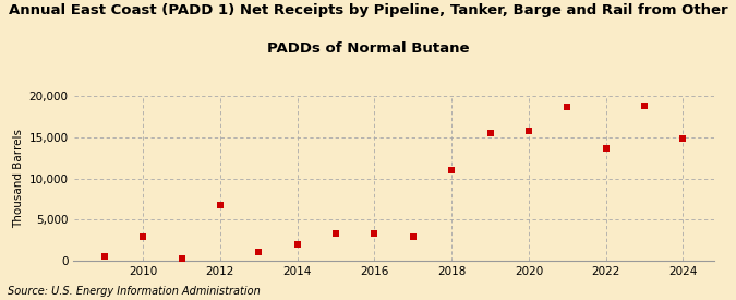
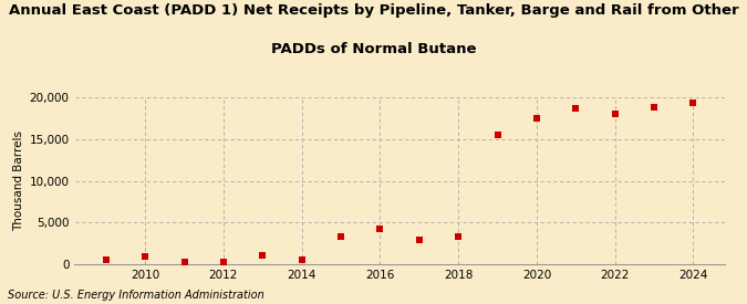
2010: 3,000 -> 900
2012: 6,800 -> 300
2014: 2,000 -> 600
2016: 3,400 -> 4,200
2018: 11,000 -> 3,300
2020: 15,800 -> 17,500
2022: 13,600 -> 18,000
2024: 14,800 -> 19,400
